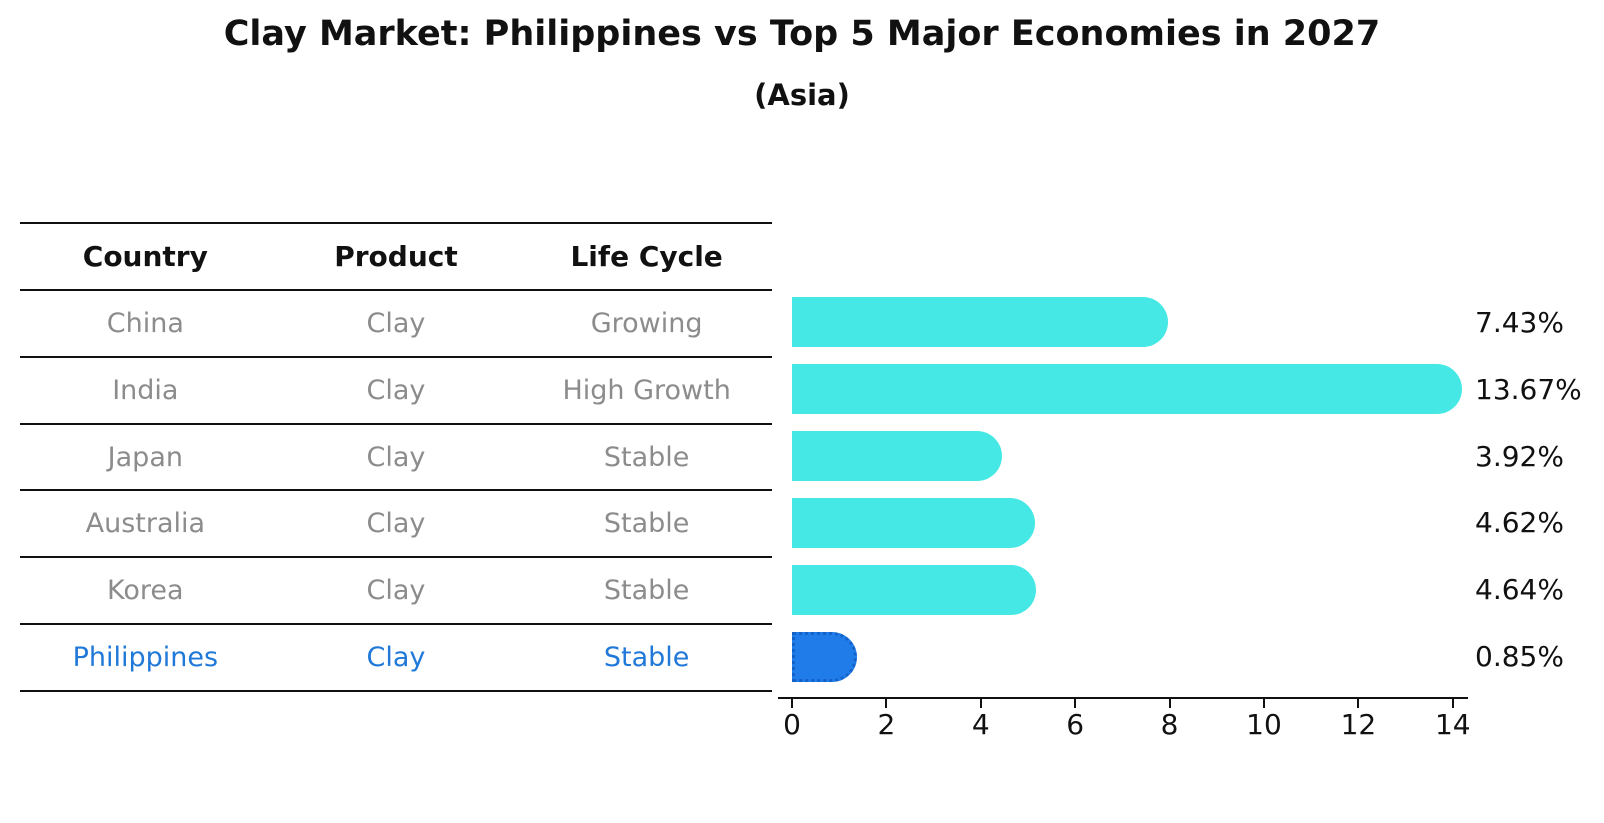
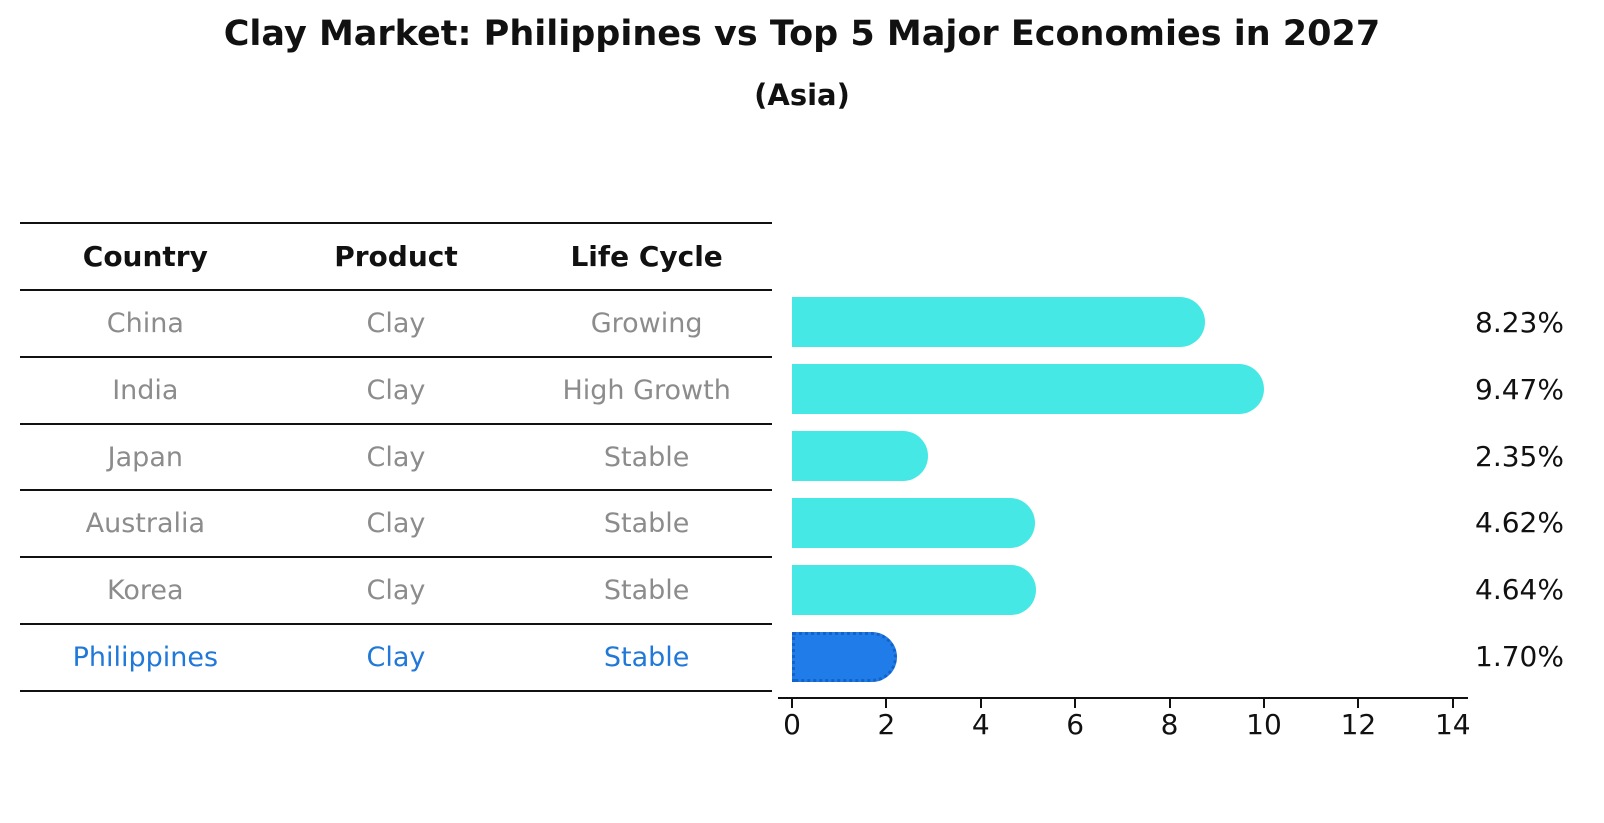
China: 7.43% -> 8.23%
India: 13.67% -> 9.47%
Japan: 3.92% -> 2.35%
Philippines: 0.85% -> 1.70%
